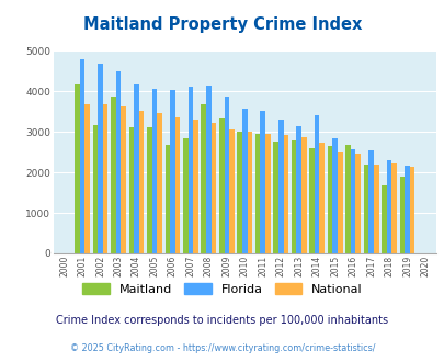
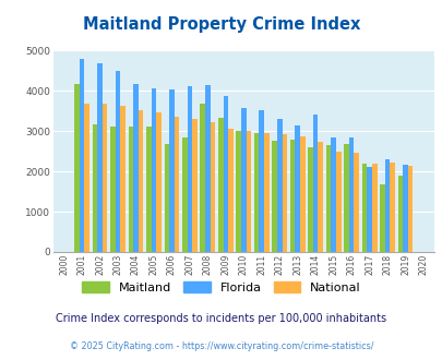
Maitland/2003: 3880 -> 3100
Florida/2016: 2560 -> 2850
Florida/2017: 2530 -> 2100
